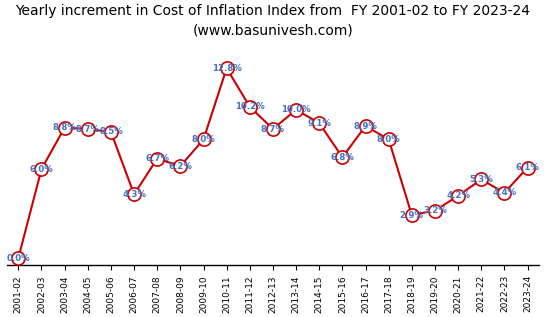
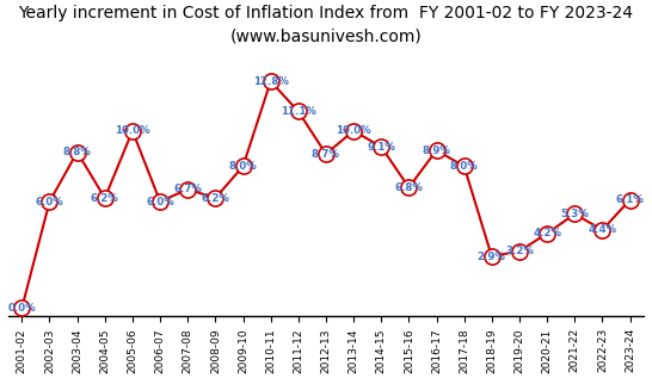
2004-05: 8.7% -> 6.2%
2005-06: 8.5% -> 10.0%
2006-07: 4.3% -> 6.0%
2011-12: 10.2% -> 11.1%
